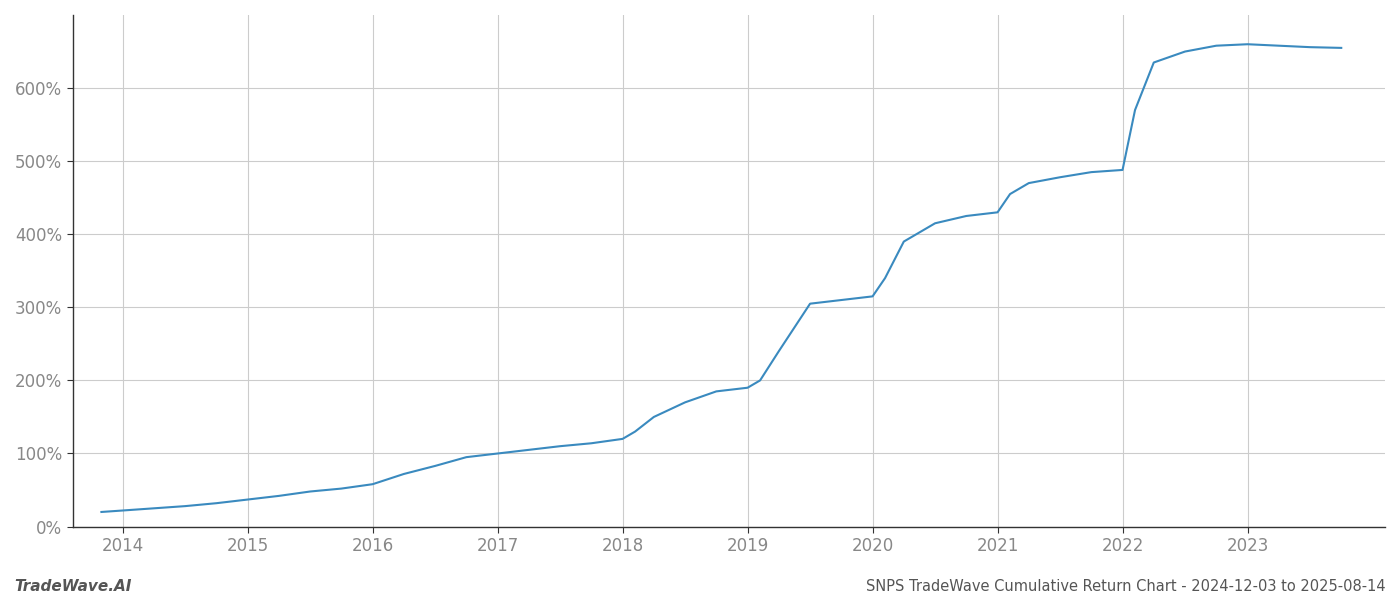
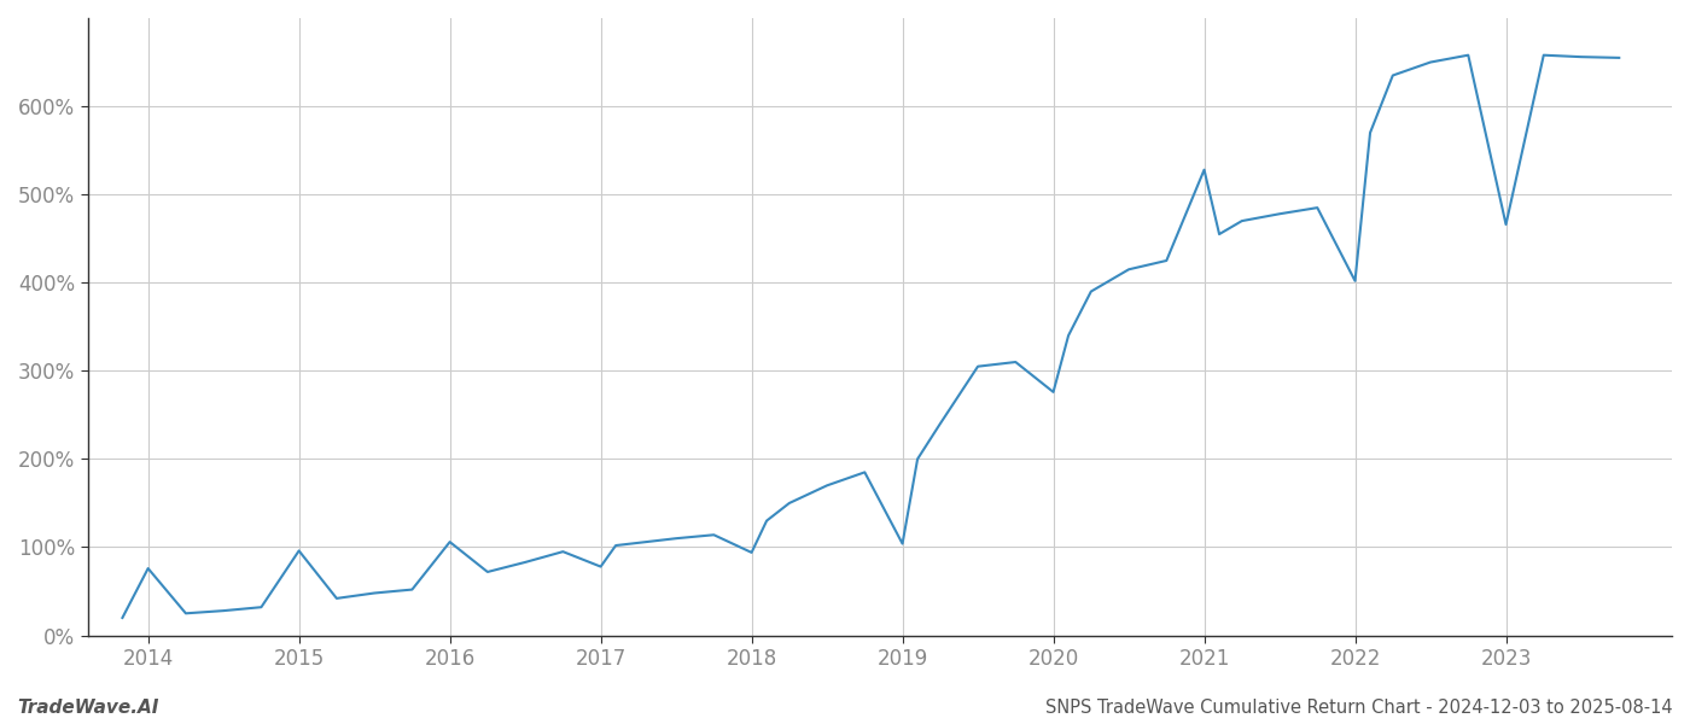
2014: 22% -> 76%
2015: 37% -> 96%
2016: 58% -> 106%
2017: 100% -> 78%
2018: 120% -> 94%
2019: 190% -> 104%
2020: 315% -> 276%
2021: 430% -> 528%
2022: 488% -> 402%
2023: 660% -> 466%
